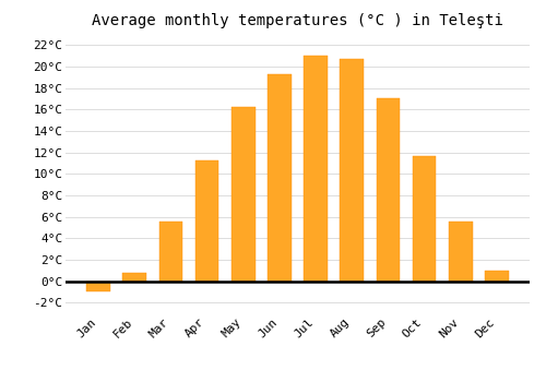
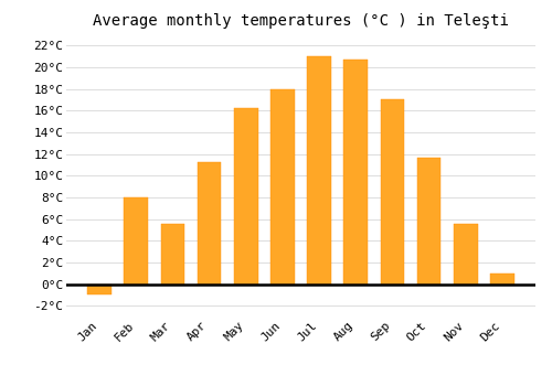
Feb: 0.8°C -> 8.0°C
Jun: 19.3°C -> 18.0°C
